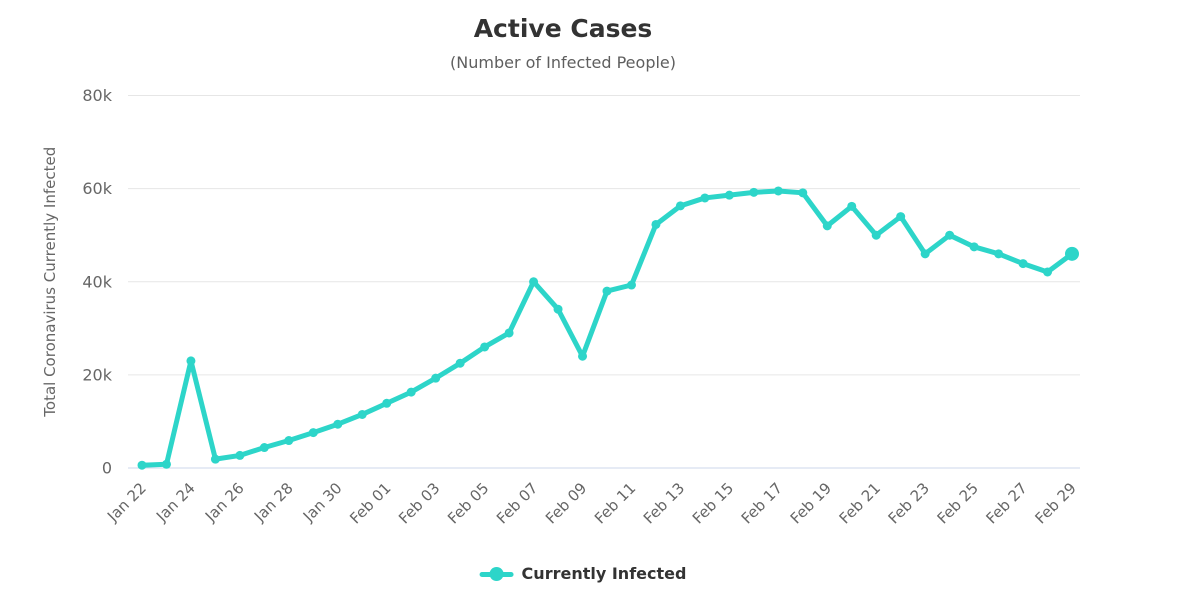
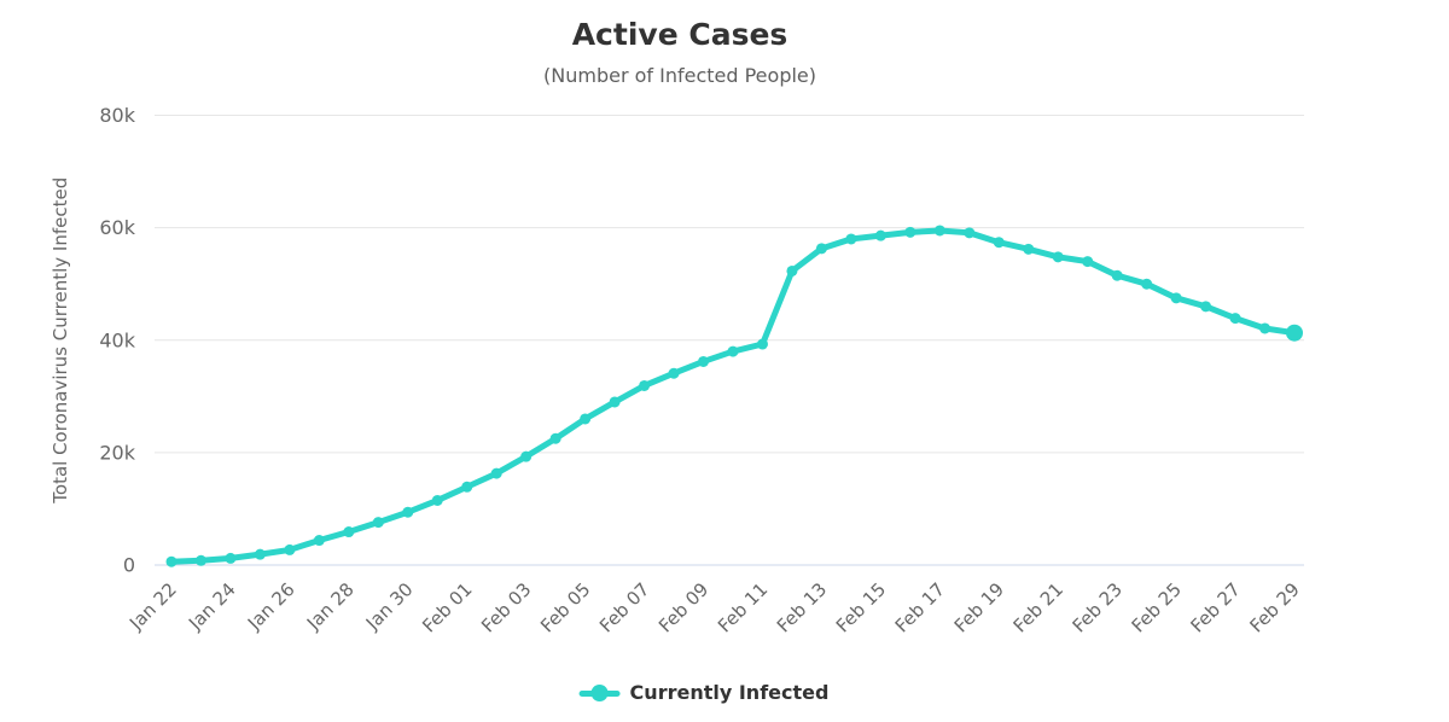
Jan 24: 23k -> 1k
Feb 07: 40k -> 32k
Feb 09: 24k -> 36k
Feb 19: 52k -> 57k
Feb 21: 50k -> 55k
Feb 23: 46k -> 52k
Feb 29: 46k -> 41k
